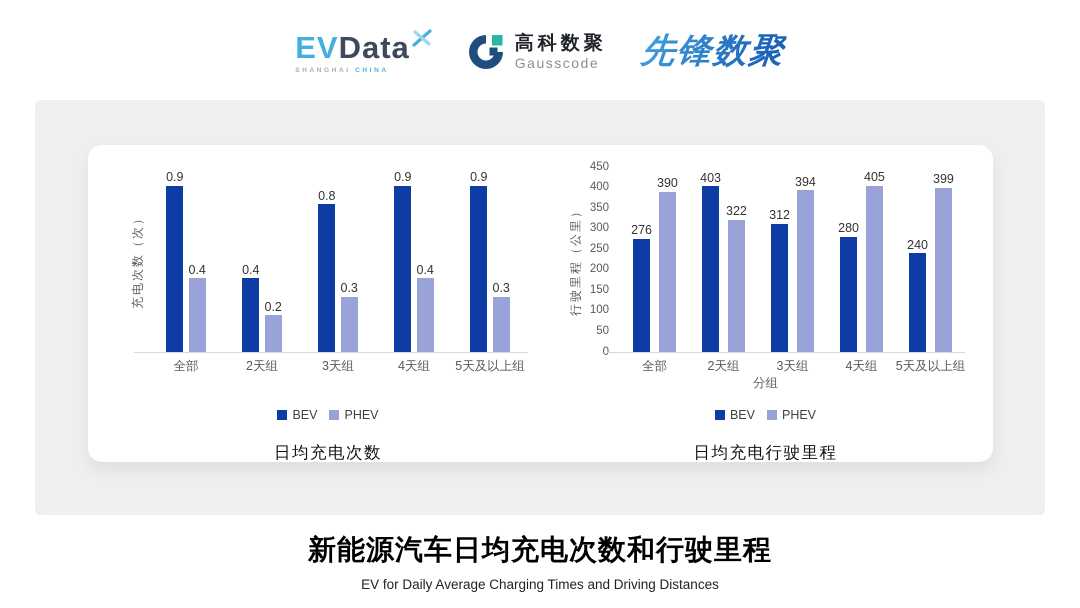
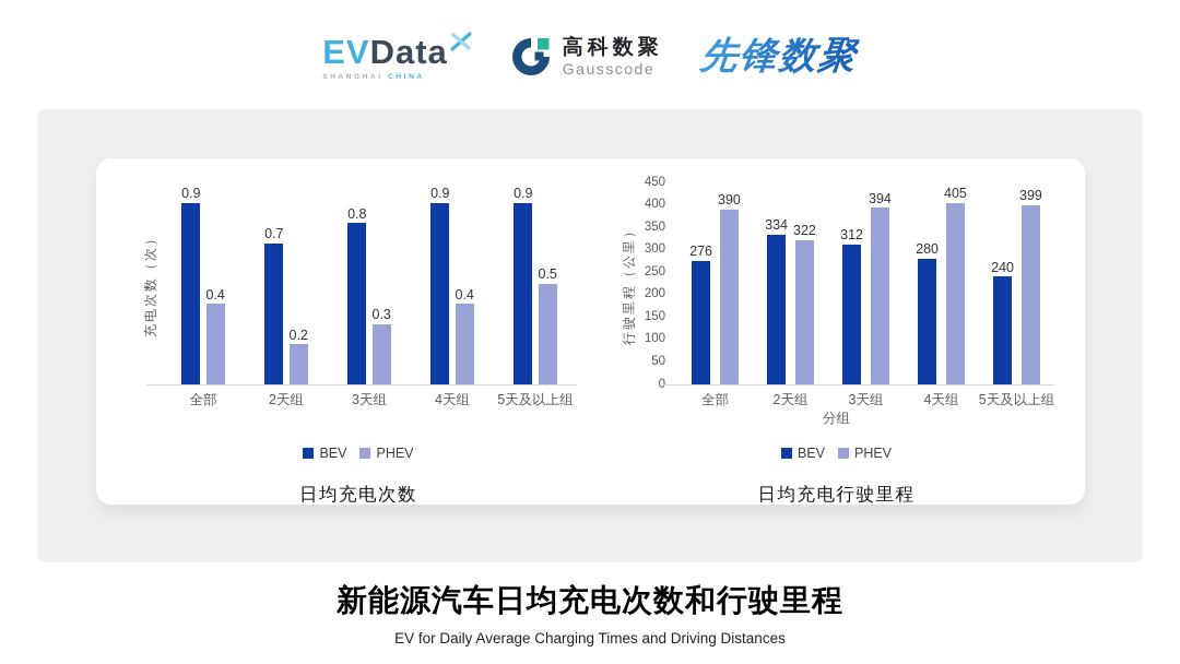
日均充电次数/BEV/2天组: 0.4 -> 0.7
日均充电次数/PHEV/5天及以上组: 0.3 -> 0.5
日均充电行驶里程/BEV/2天组: 403 -> 334
